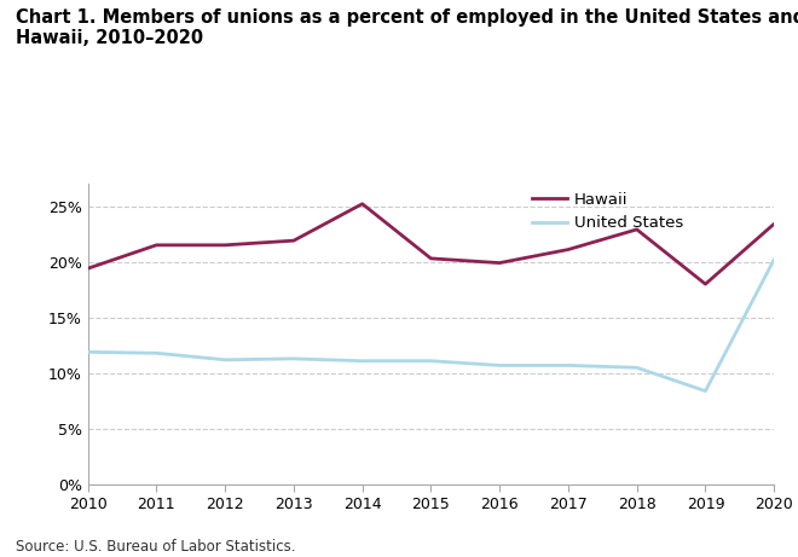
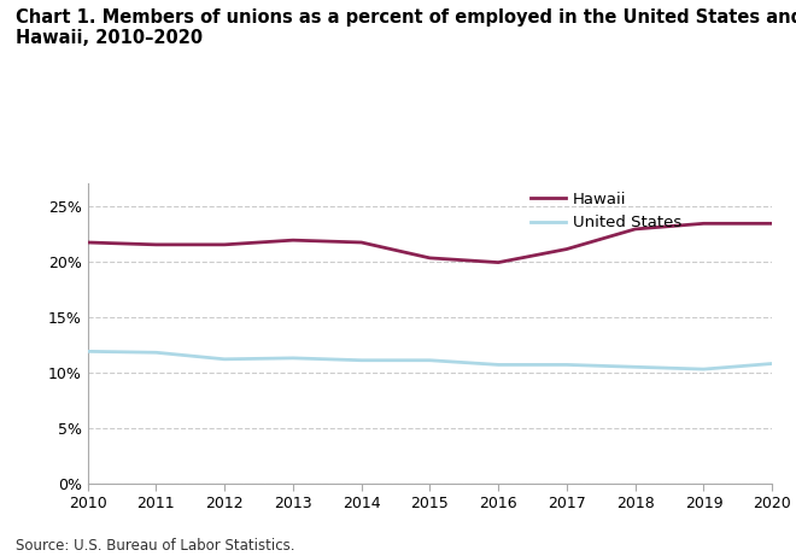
Hawaii/2010: 19.4% -> 21.7%
Hawaii/2014: 25.2% -> 21.7%
Hawaii/2019: 18.0% -> 23.4%
United States/2019: 8.4% -> 10.3%
United States/2020: 20.2% -> 10.8%
